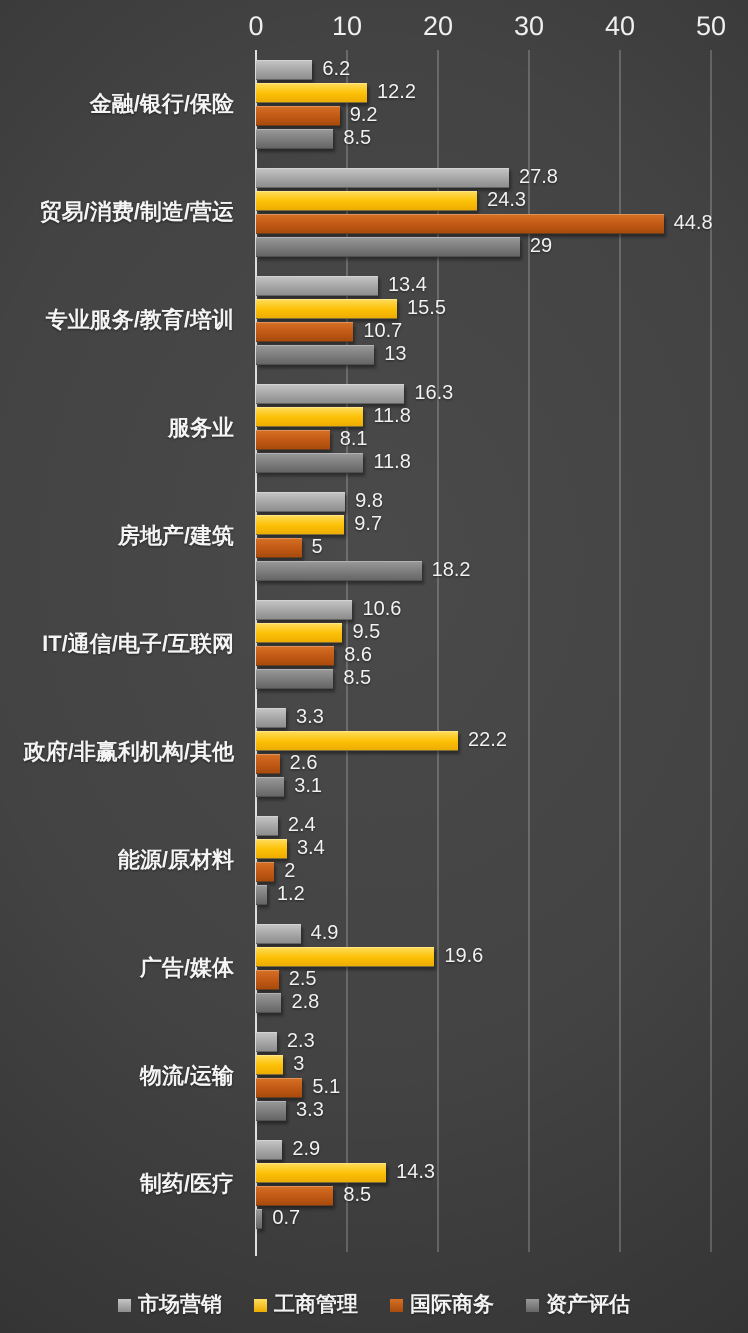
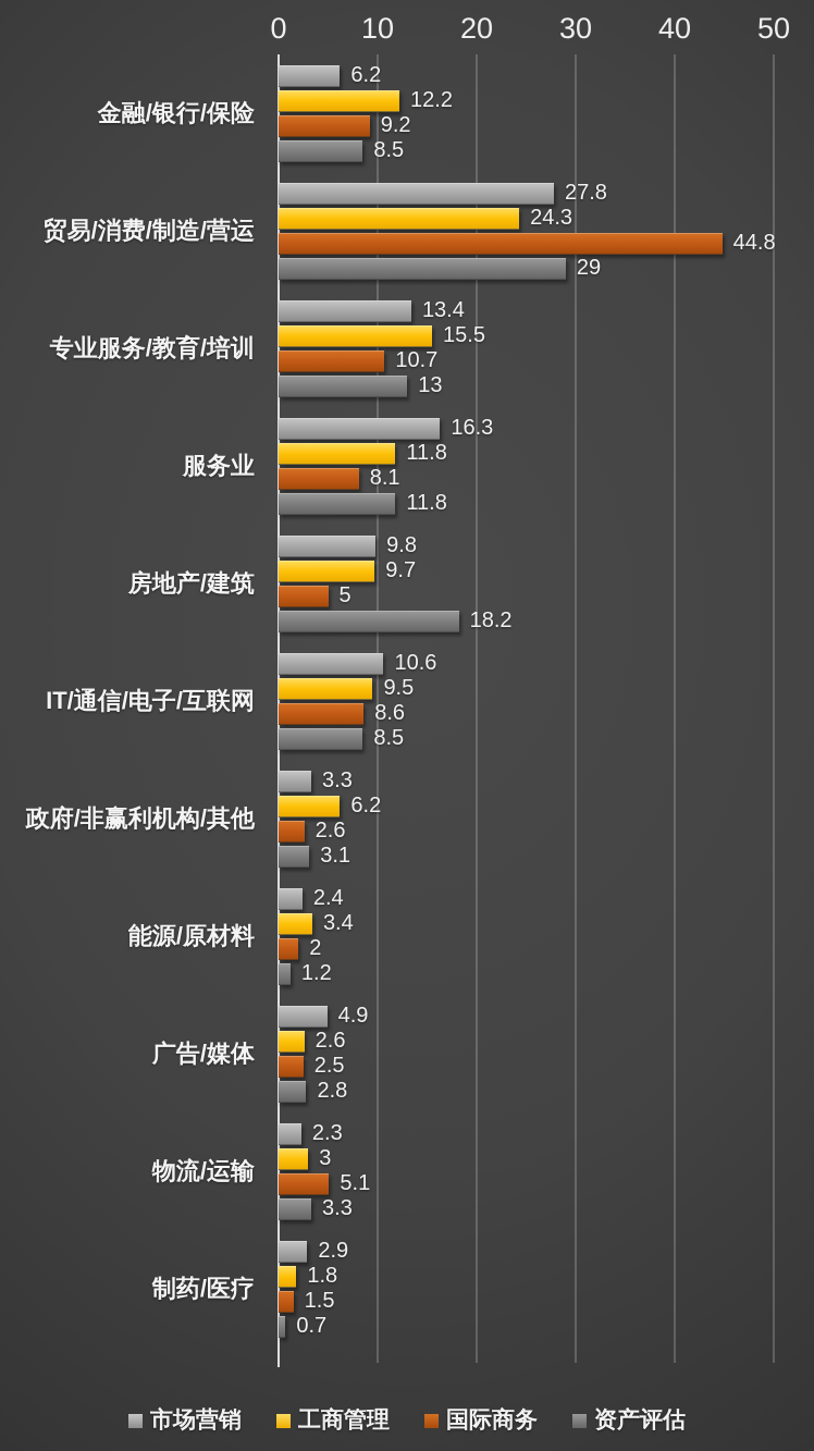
工商管理/政府/非赢利机构/其他: 22.2 -> 6.2
工商管理/广告/媒体: 19.6 -> 2.6
工商管理/制药/医疗: 14.3 -> 1.8
国际商务/制药/医疗: 8.5 -> 1.5
